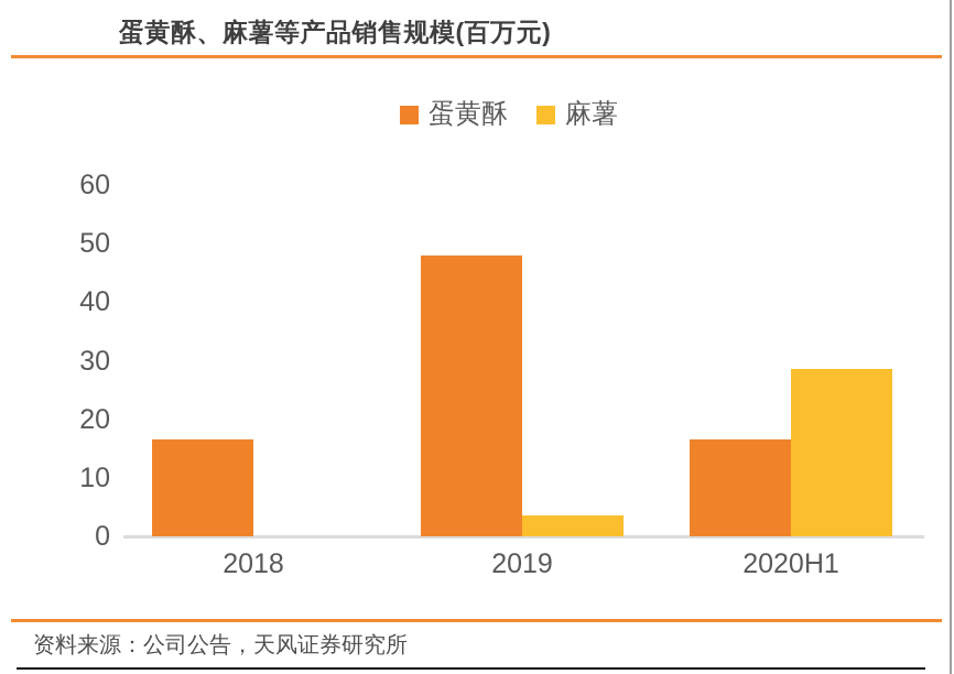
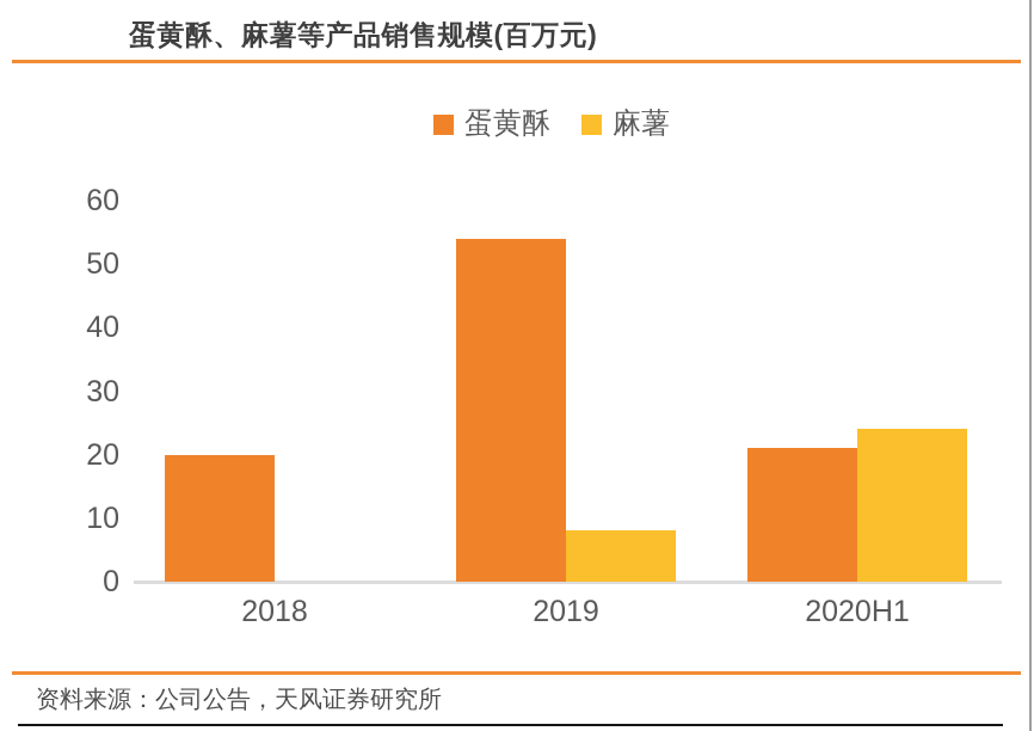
蛋黄酥/2018: 16 -> 20
蛋黄酥/2019: 48 -> 54
麻薯/2019: 4 -> 8
蛋黄酥/2020H1: 16 -> 21
麻薯/2020H1: 28 -> 24
